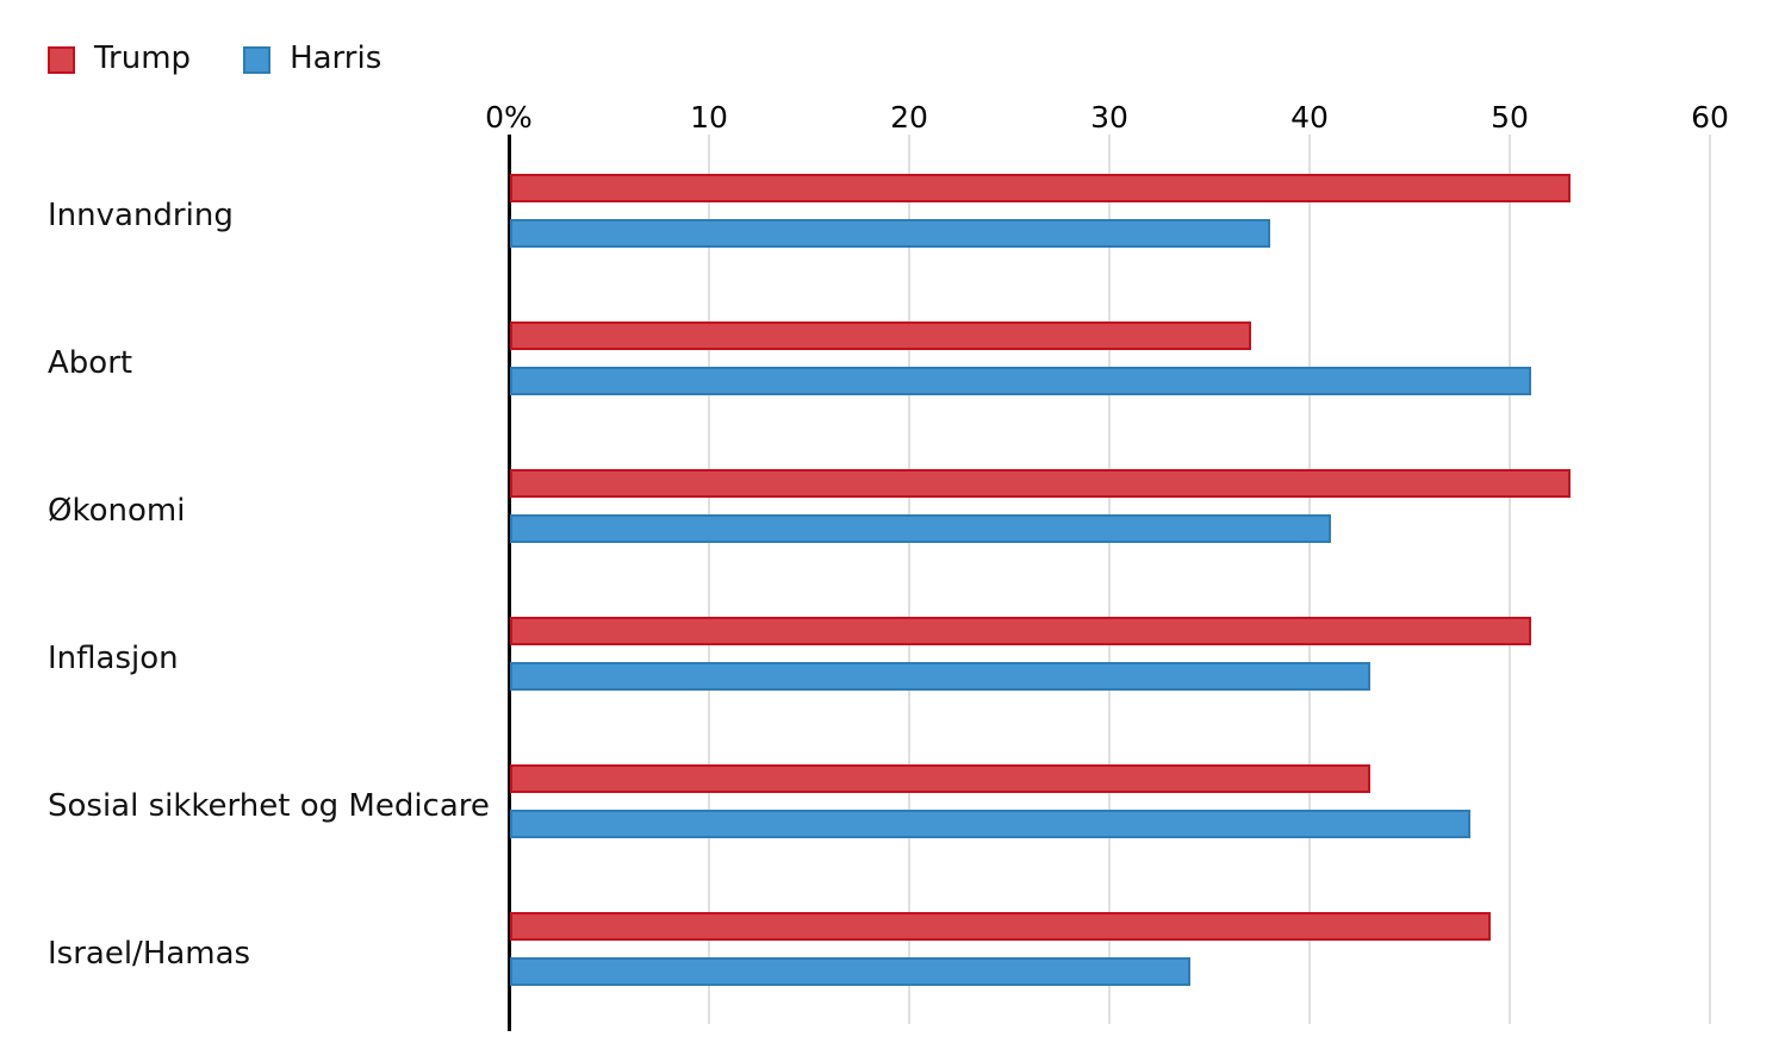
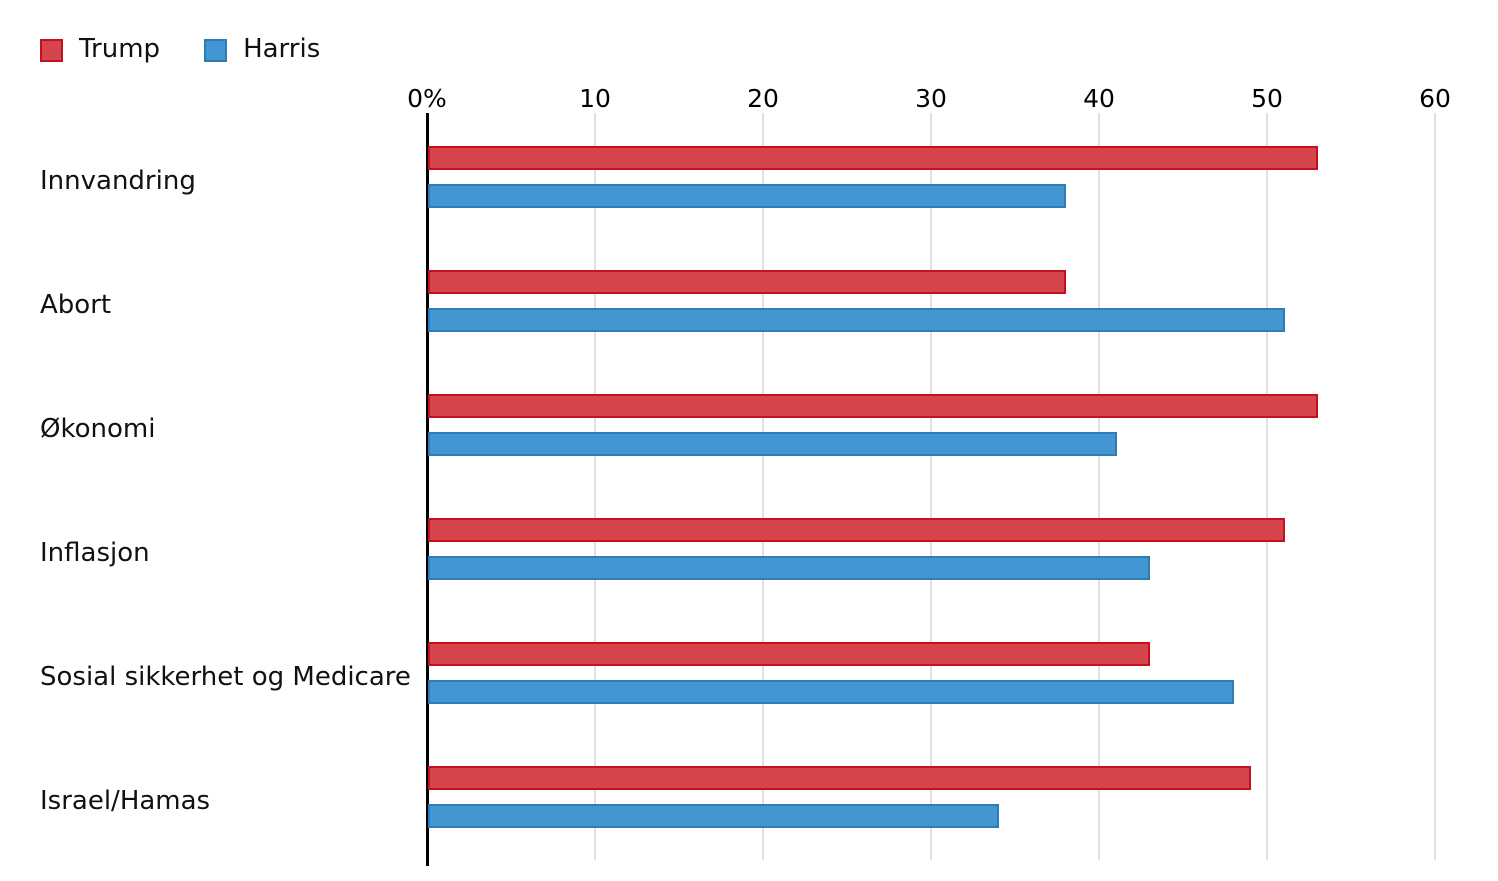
Trump/Abort: 37 -> 38
